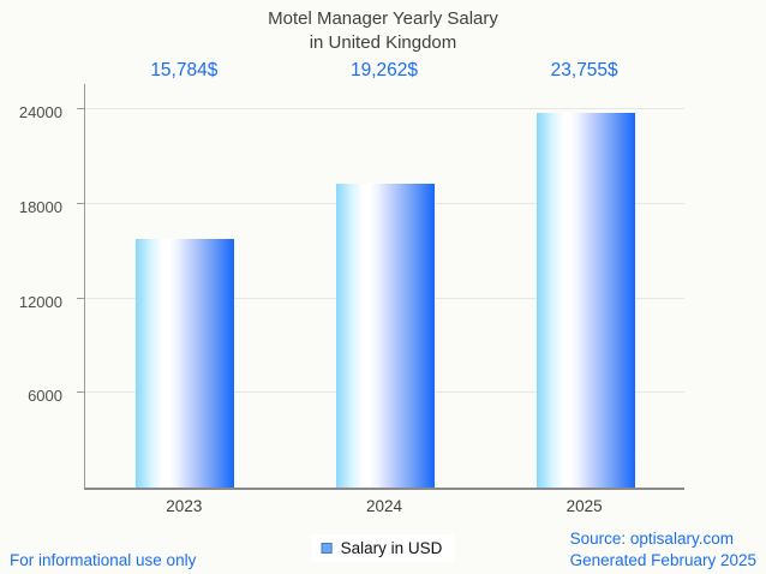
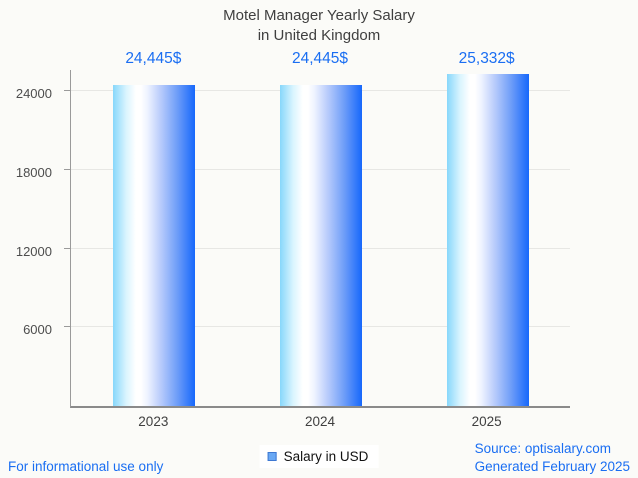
2023: 15,784 -> 24,445
2024: 19,262 -> 24,445
2025: 23,755 -> 25,332
